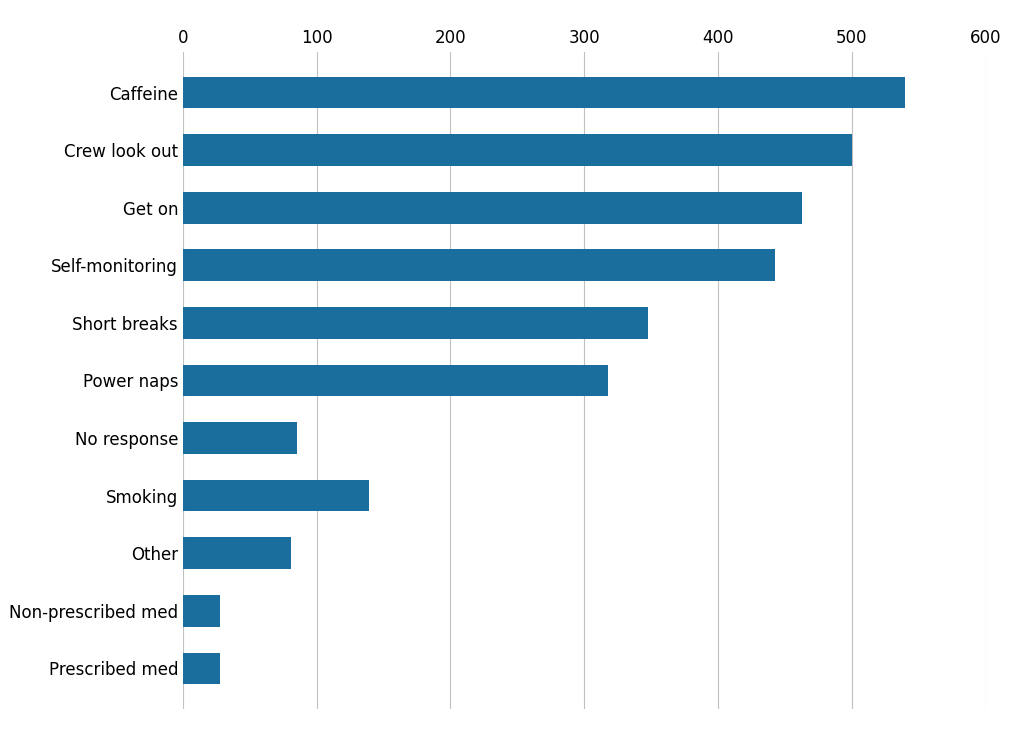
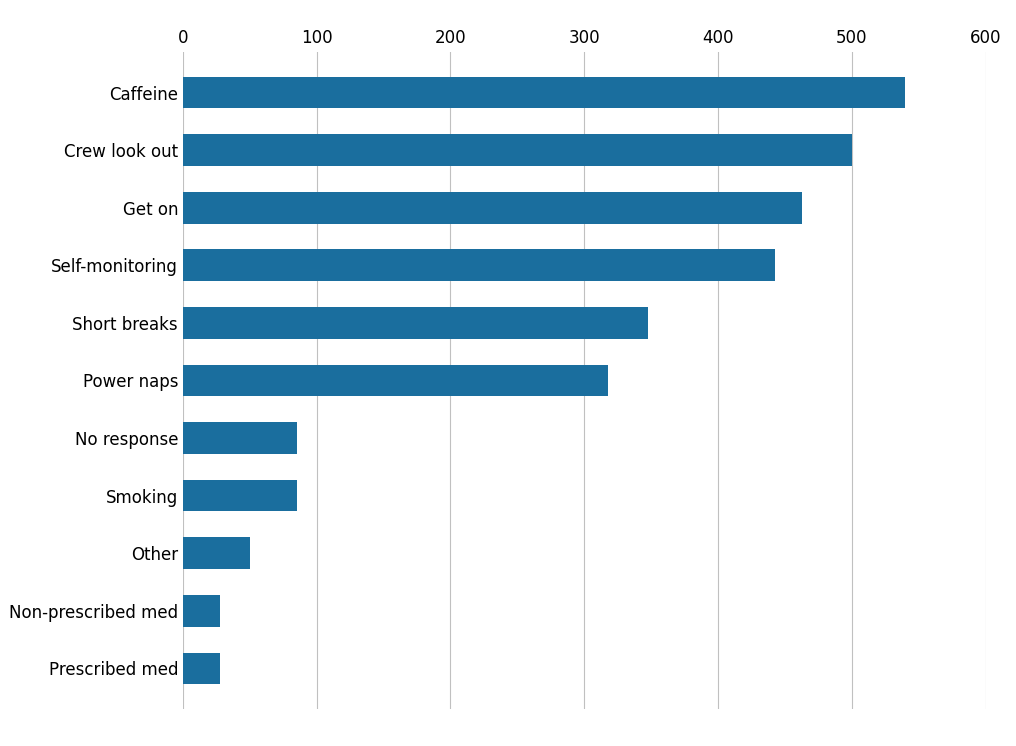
Smoking: 139 -> 85
Other: 81 -> 50
